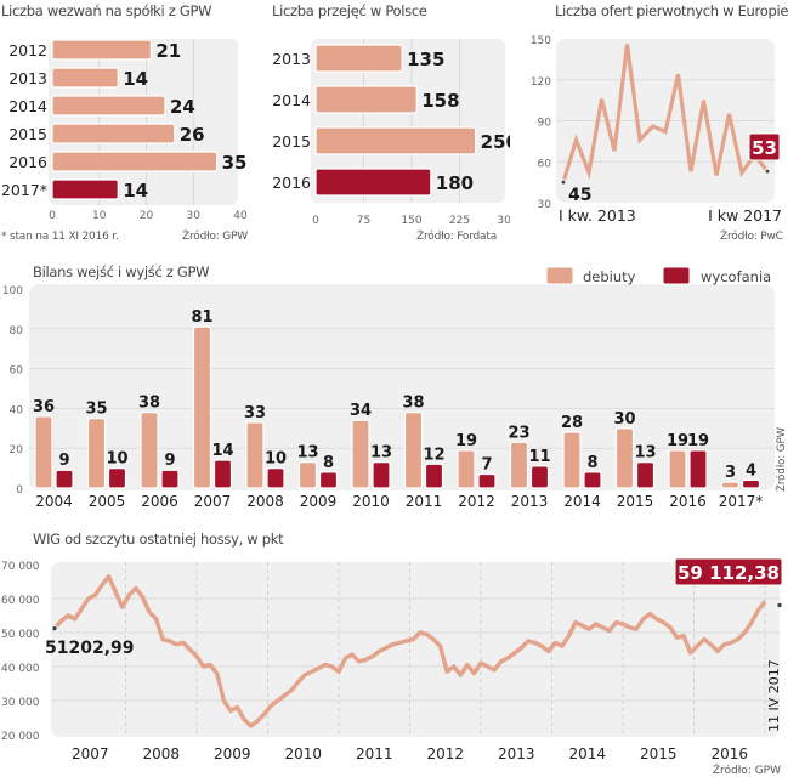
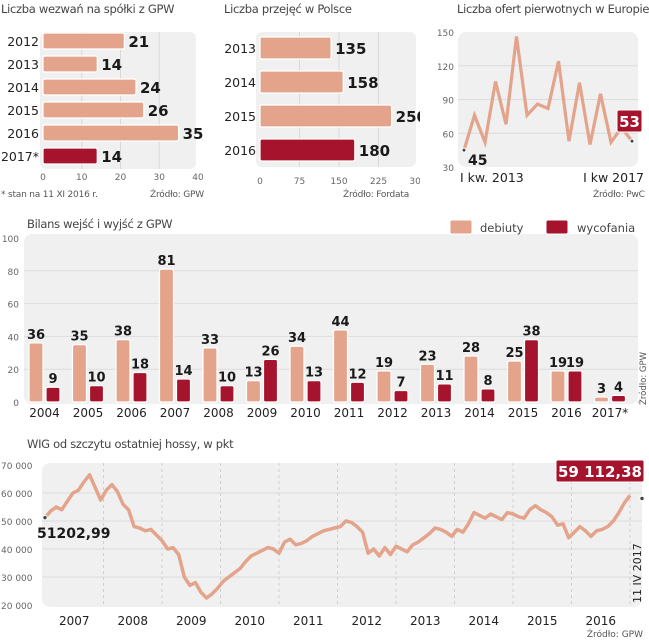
Bilans wejść i wyjść z GPW/wycofania/2006: 9 -> 18
Bilans wejść i wyjść z GPW/wycofania/2009: 8 -> 26
Bilans wejść i wyjść z GPW/debiuty/2011: 38 -> 44
Bilans wejść i wyjść z GPW/debiuty/2015: 30 -> 25
Bilans wejść i wyjść z GPW/wycofania/2015: 13 -> 38
